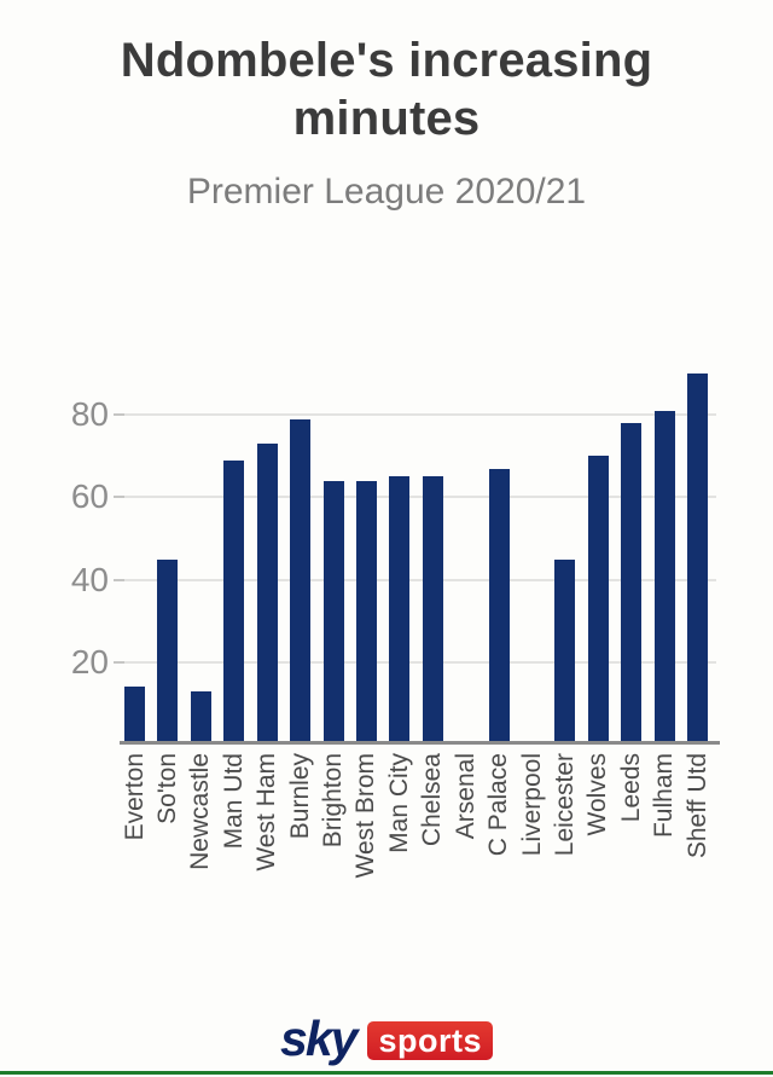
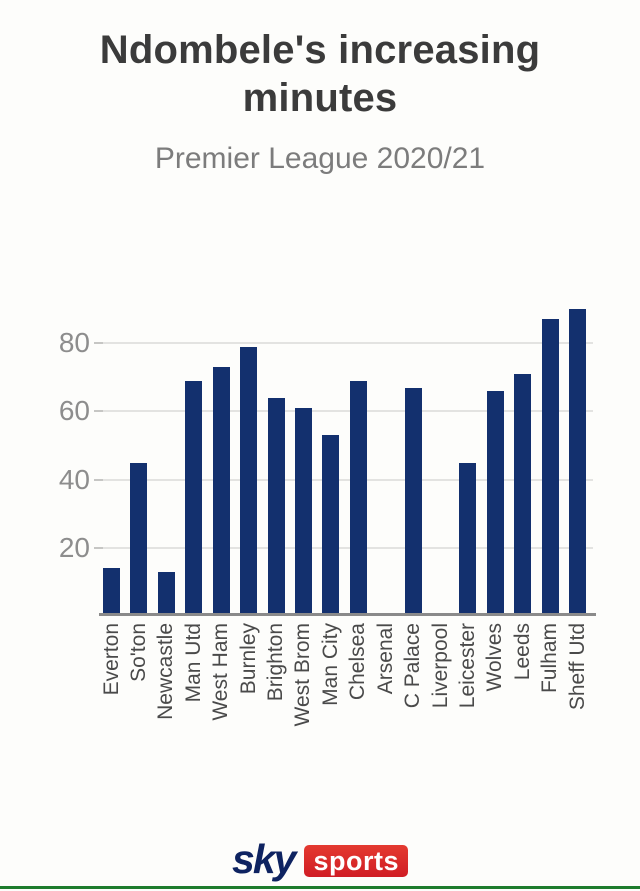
West Brom: 64 -> 61
Man City: 65 -> 53
Chelsea: 65 -> 69
Wolves: 70 -> 66
Leeds: 78 -> 71
Fulham: 81 -> 87
